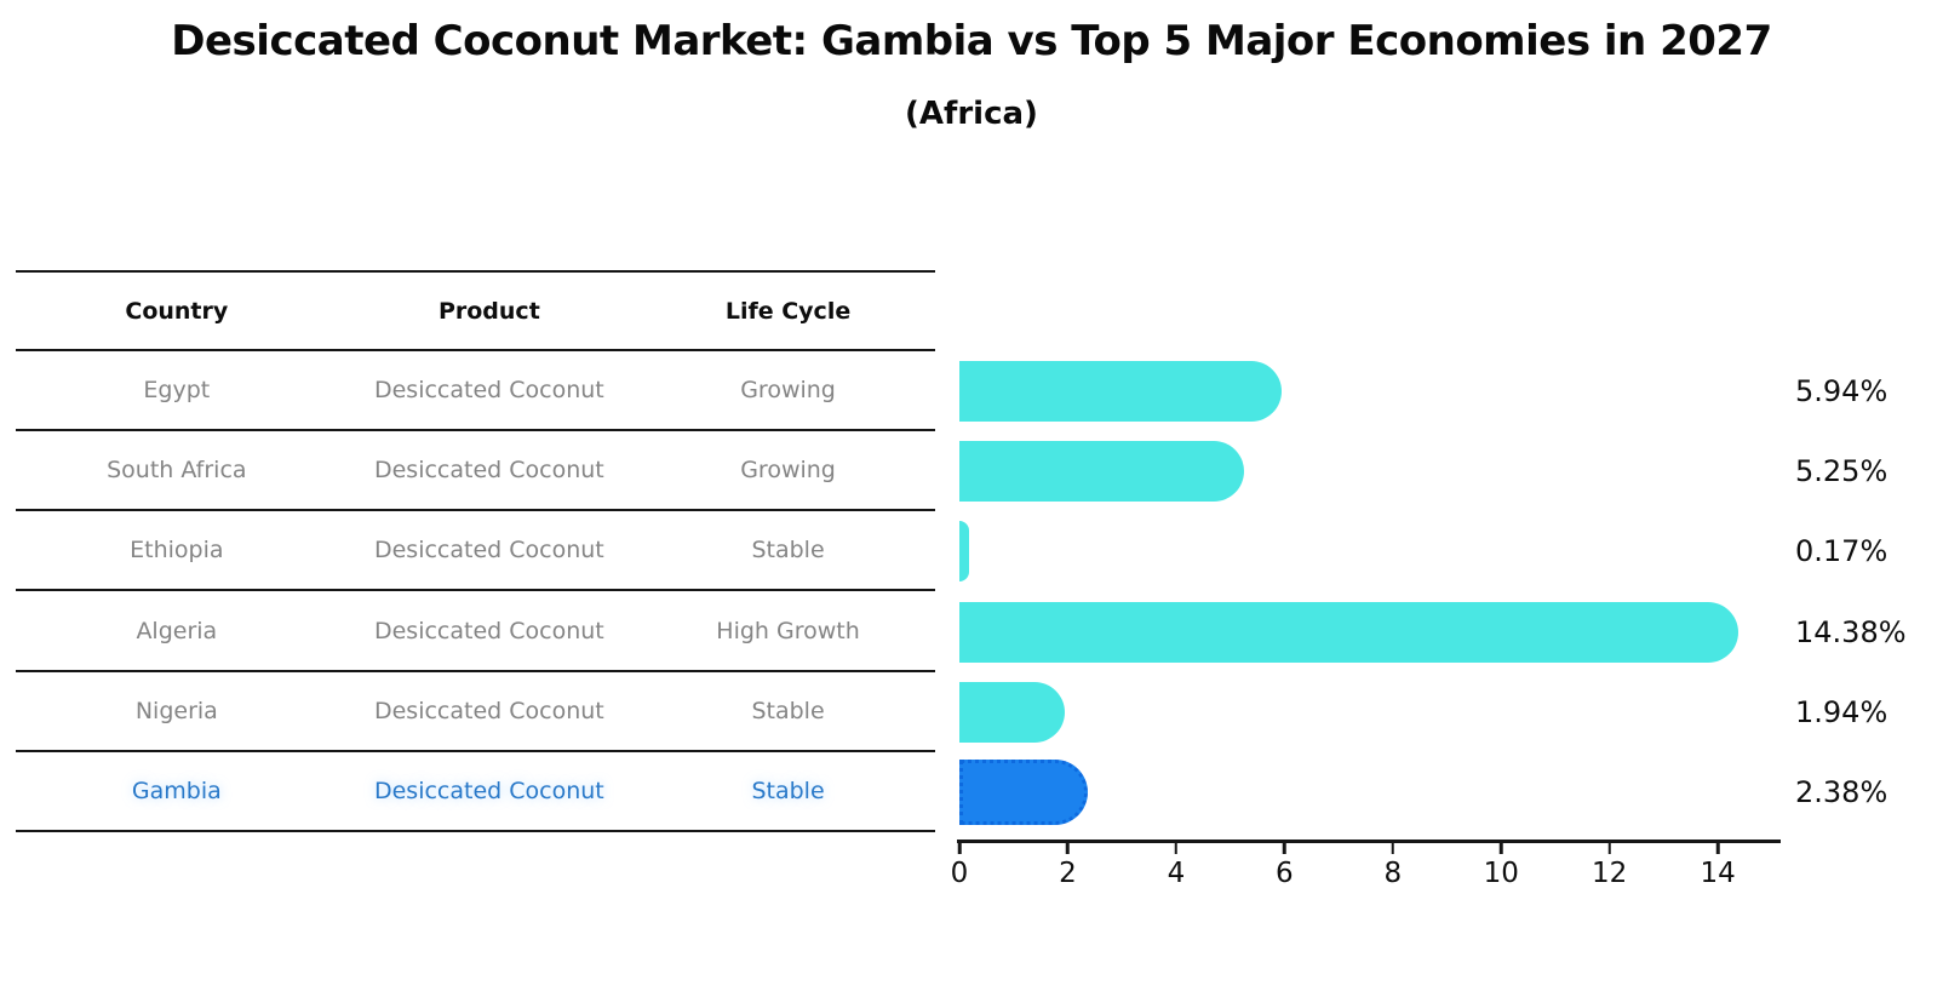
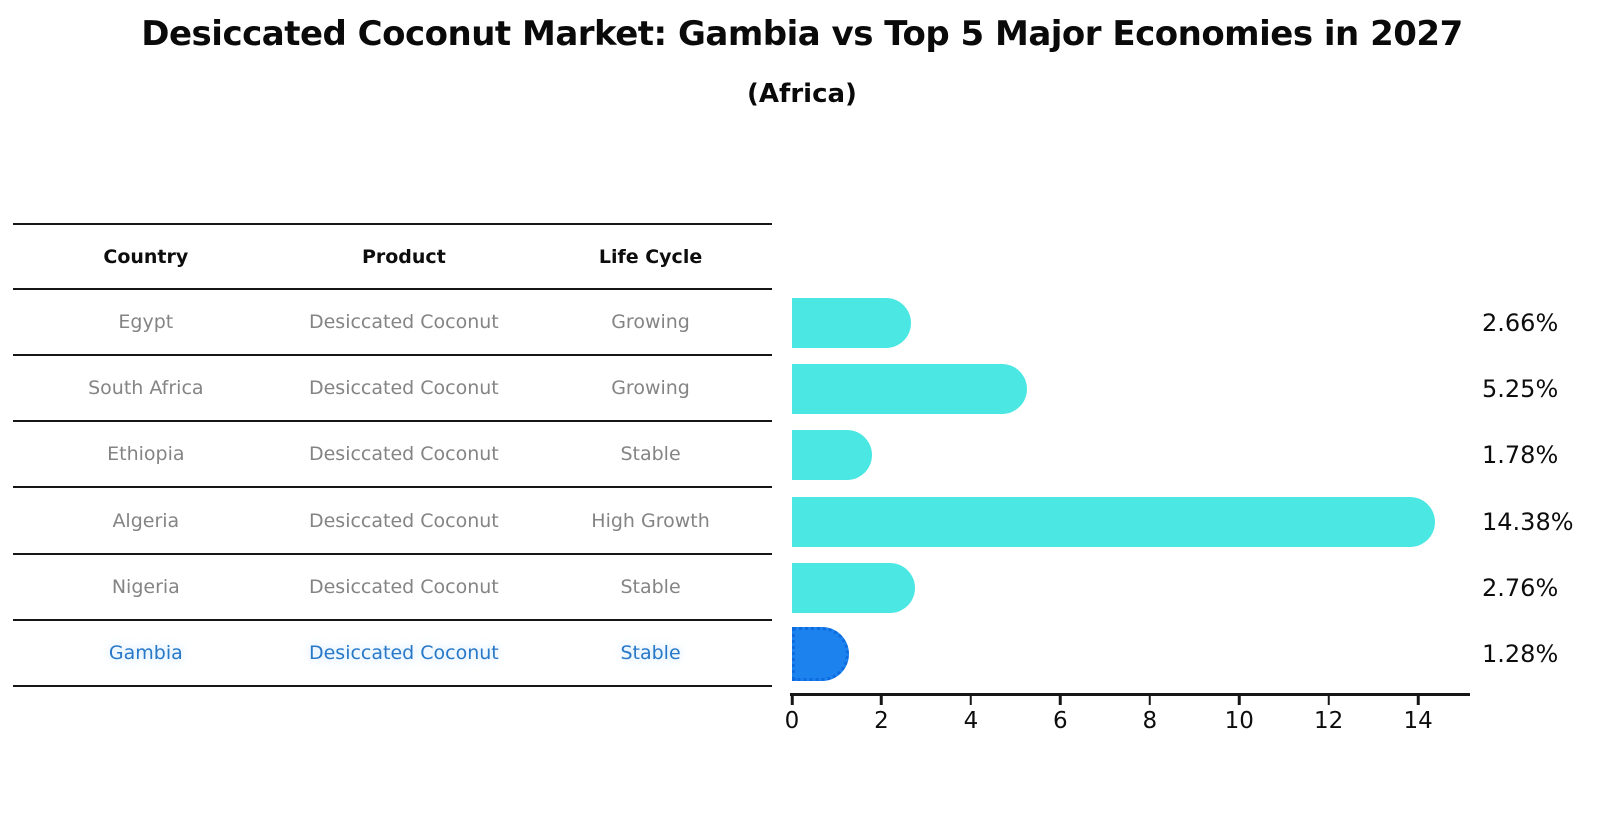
Egypt: 5.94% -> 2.66%
Ethiopia: 0.17% -> 1.78%
Nigeria: 1.94% -> 2.76%
Gambia: 2.38% -> 1.28%
